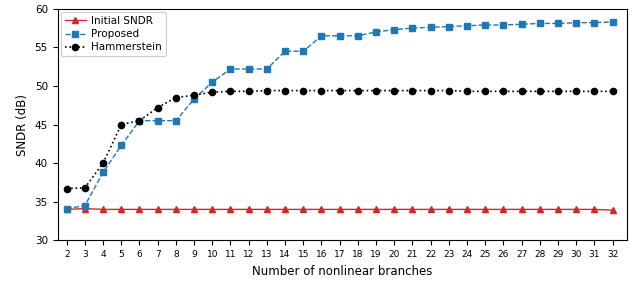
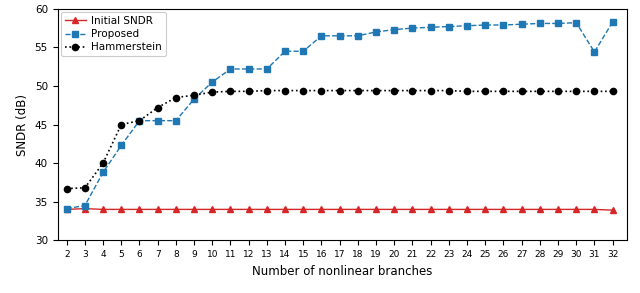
Proposed/31: 58.2 -> 54.4
